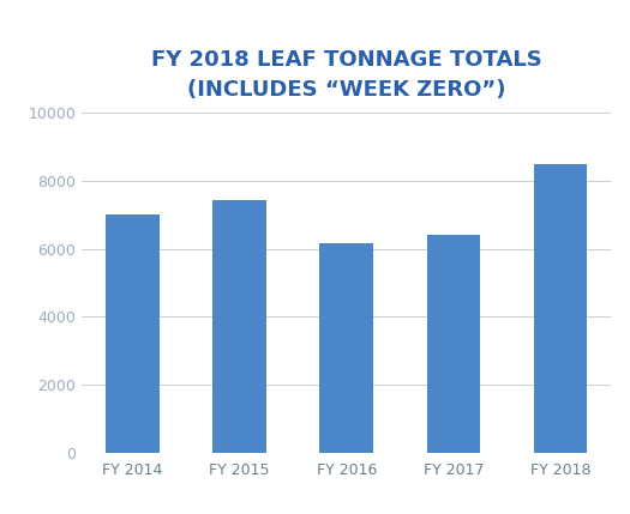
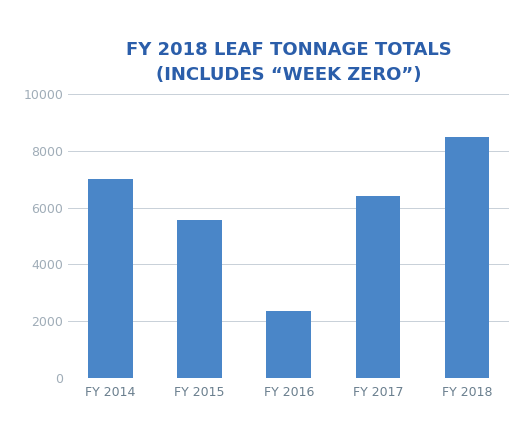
FY 2015: 7450 -> 5550
FY 2016: 6150 -> 2350
